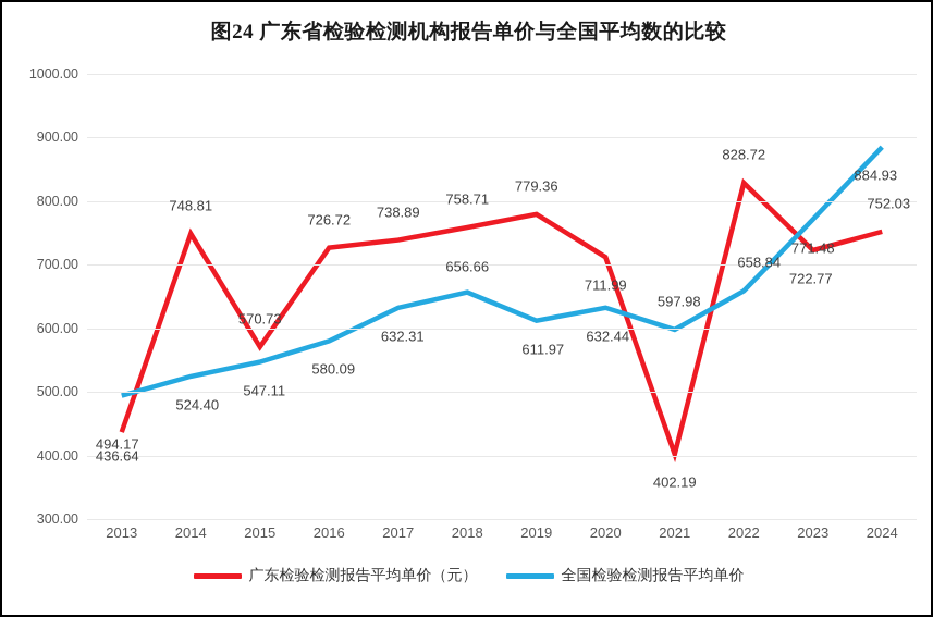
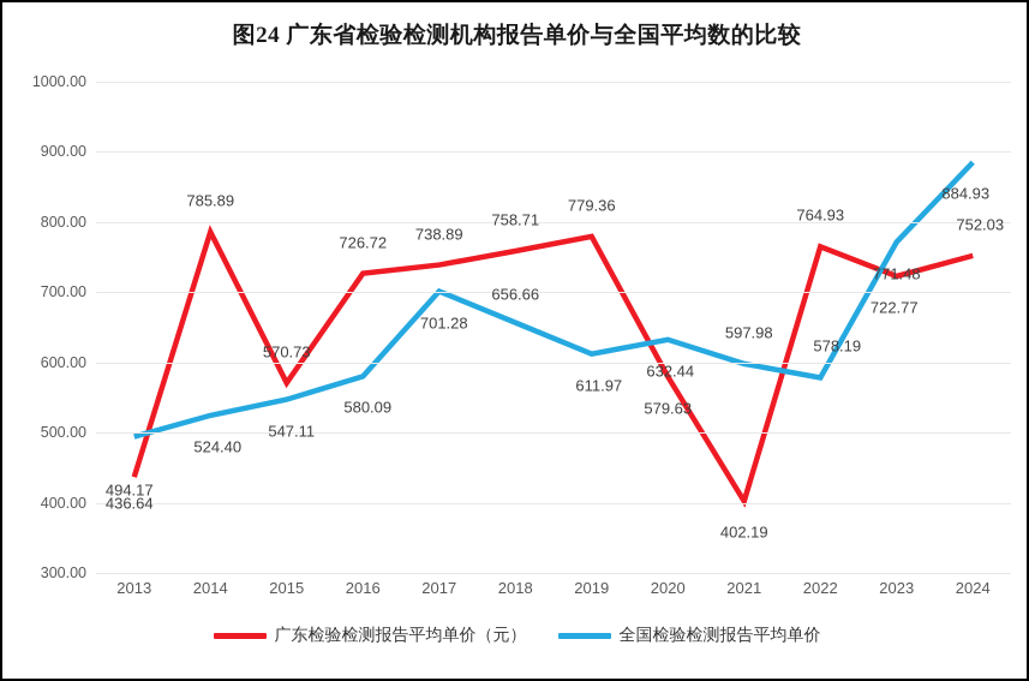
广东检验检测报告平均单价（元）/2014: 748.81 -> 785.89
全国检验检测报告平均单价/2017: 632.31 -> 701.28
广东检验检测报告平均单价（元）/2020: 711.99 -> 579.63
广东检验检测报告平均单价（元）/2022: 828.72 -> 764.93
全国检验检测报告平均单价/2022: 658.84 -> 578.19
